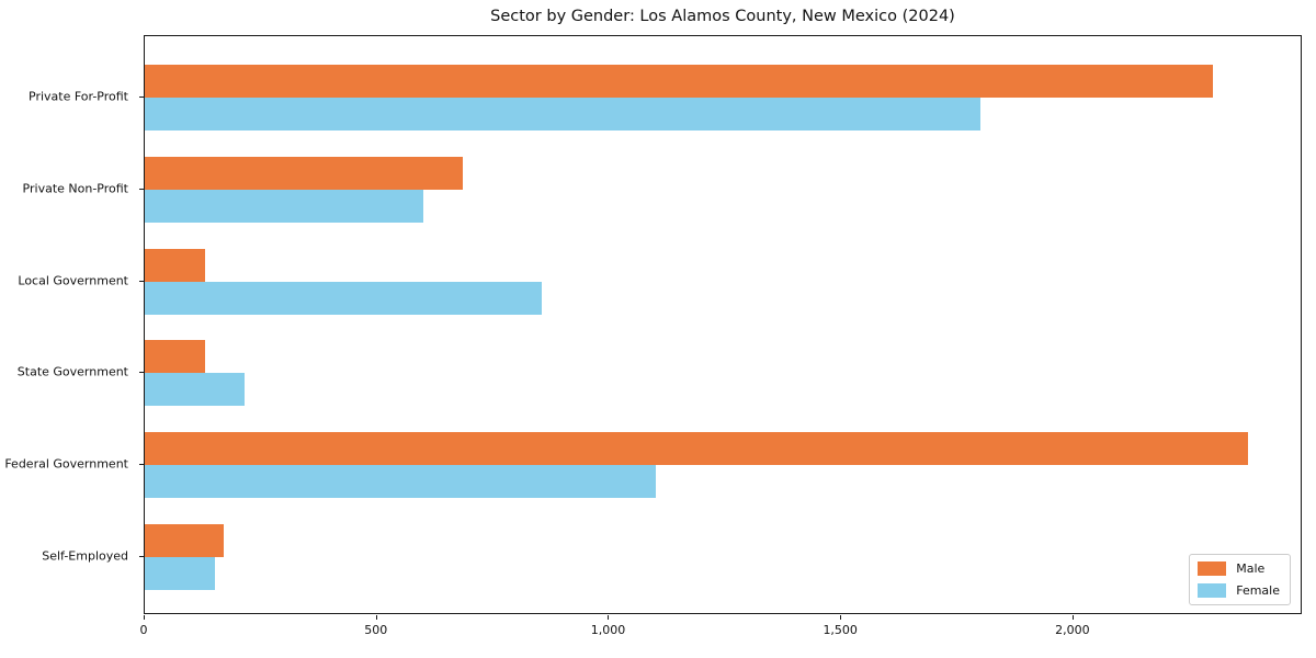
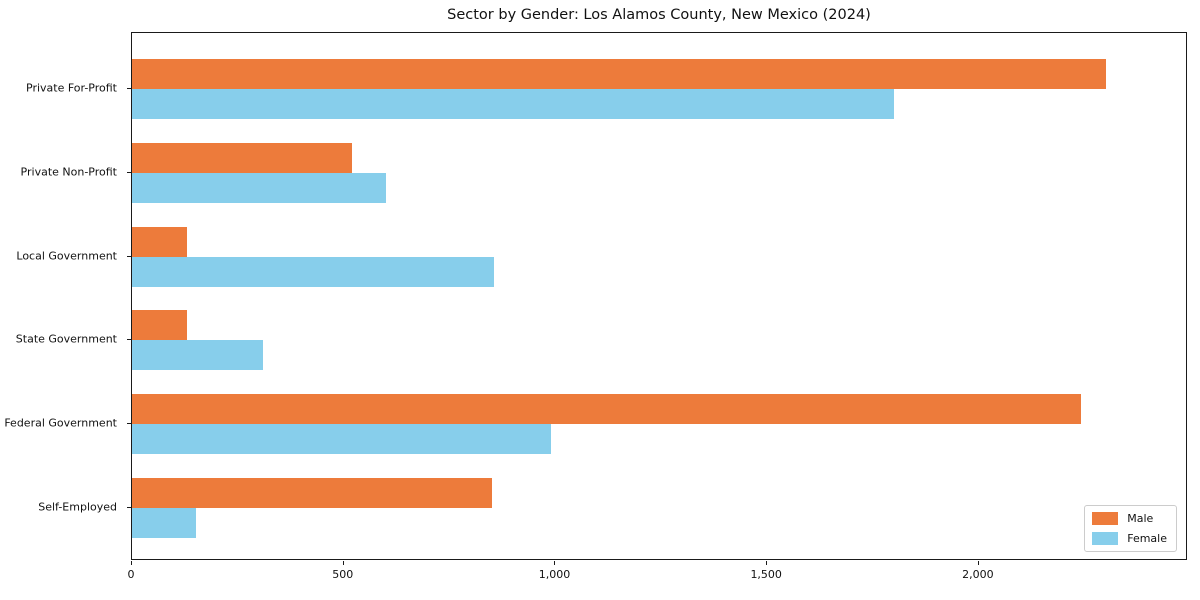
Male/Private Non-Profit: 680 -> 520
Female/State Government: 220 -> 310
Male/Federal Government: 2380 -> 2240
Female/Federal Government: 1100 -> 990
Male/Self-Employed: 170 -> 850
